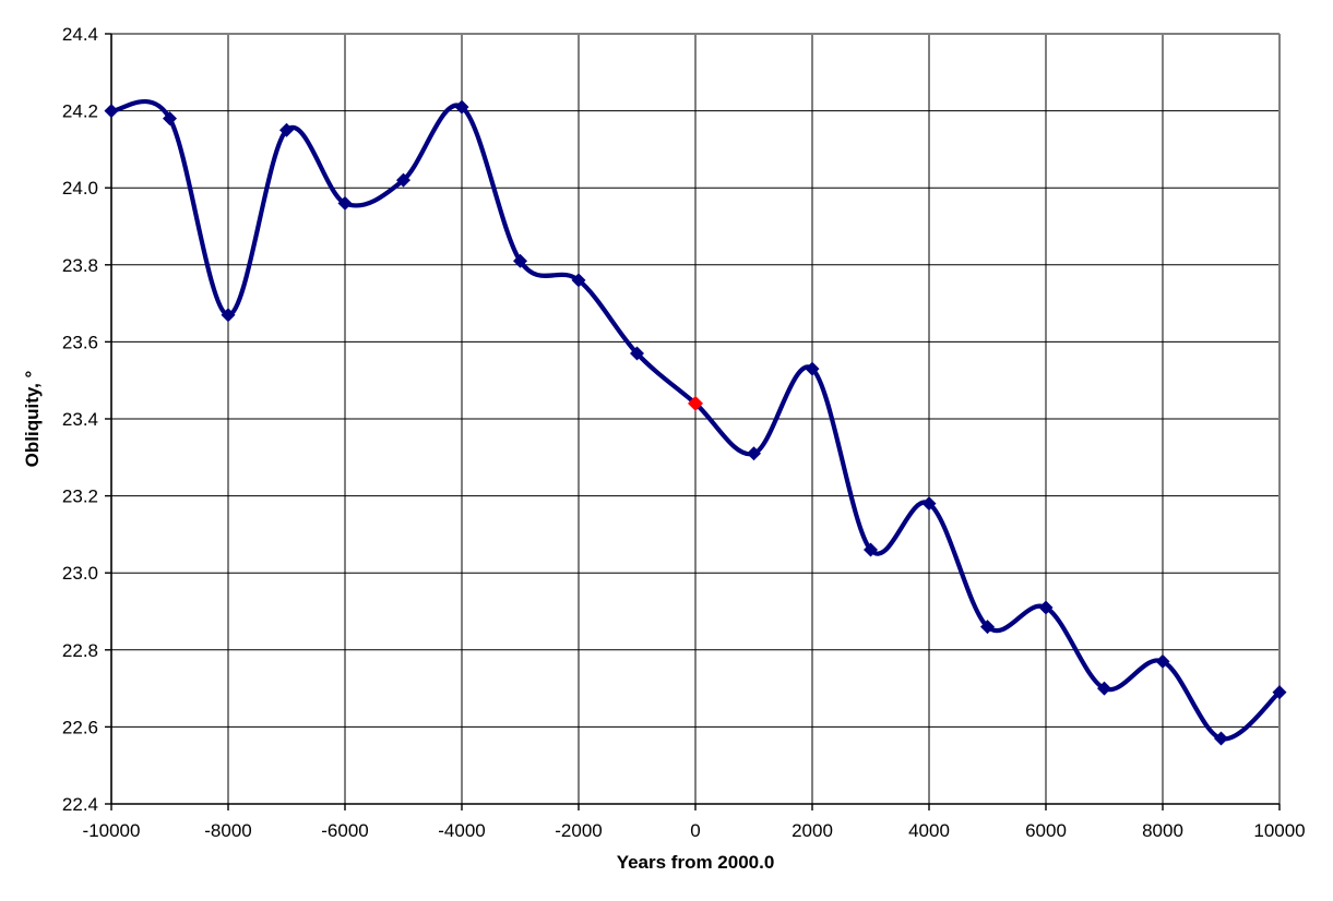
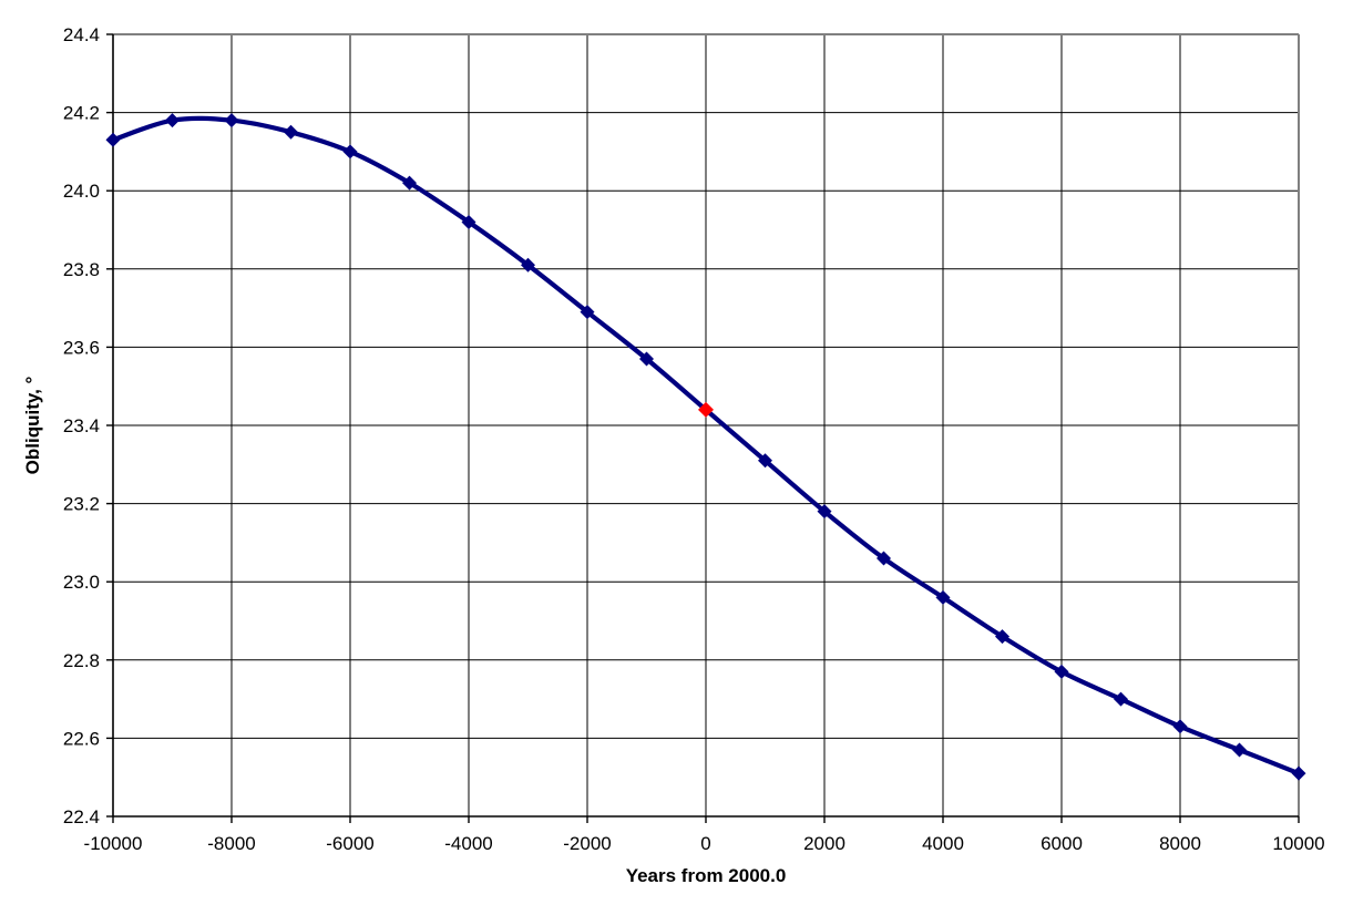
-10000: 24.20 -> 24.13
-8000: 23.67 -> 24.18
-6000: 23.96 -> 24.10
-4000: 24.21 -> 23.92
-2000: 23.76 -> 23.69
2000: 23.53 -> 23.18
4000: 23.18 -> 22.96
6000: 22.91 -> 22.77
8000: 22.77 -> 22.63
10000: 22.69 -> 22.51
